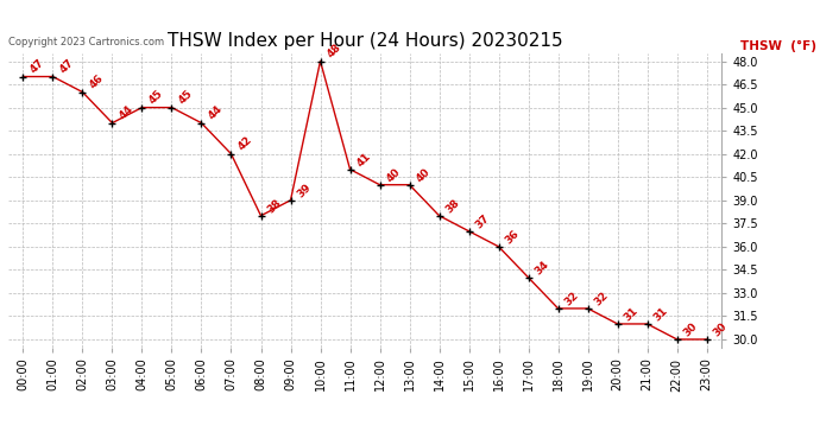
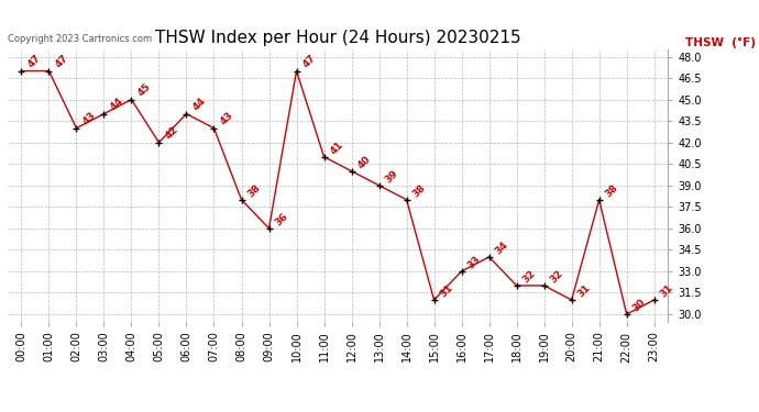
02:00: 46 -> 43
05:00: 45 -> 42
07:00: 42 -> 43
09:00: 39 -> 36
10:00: 48 -> 47
13:00: 40 -> 39
15:00: 37 -> 31
16:00: 36 -> 33
21:00: 31 -> 38
23:00: 30 -> 31
